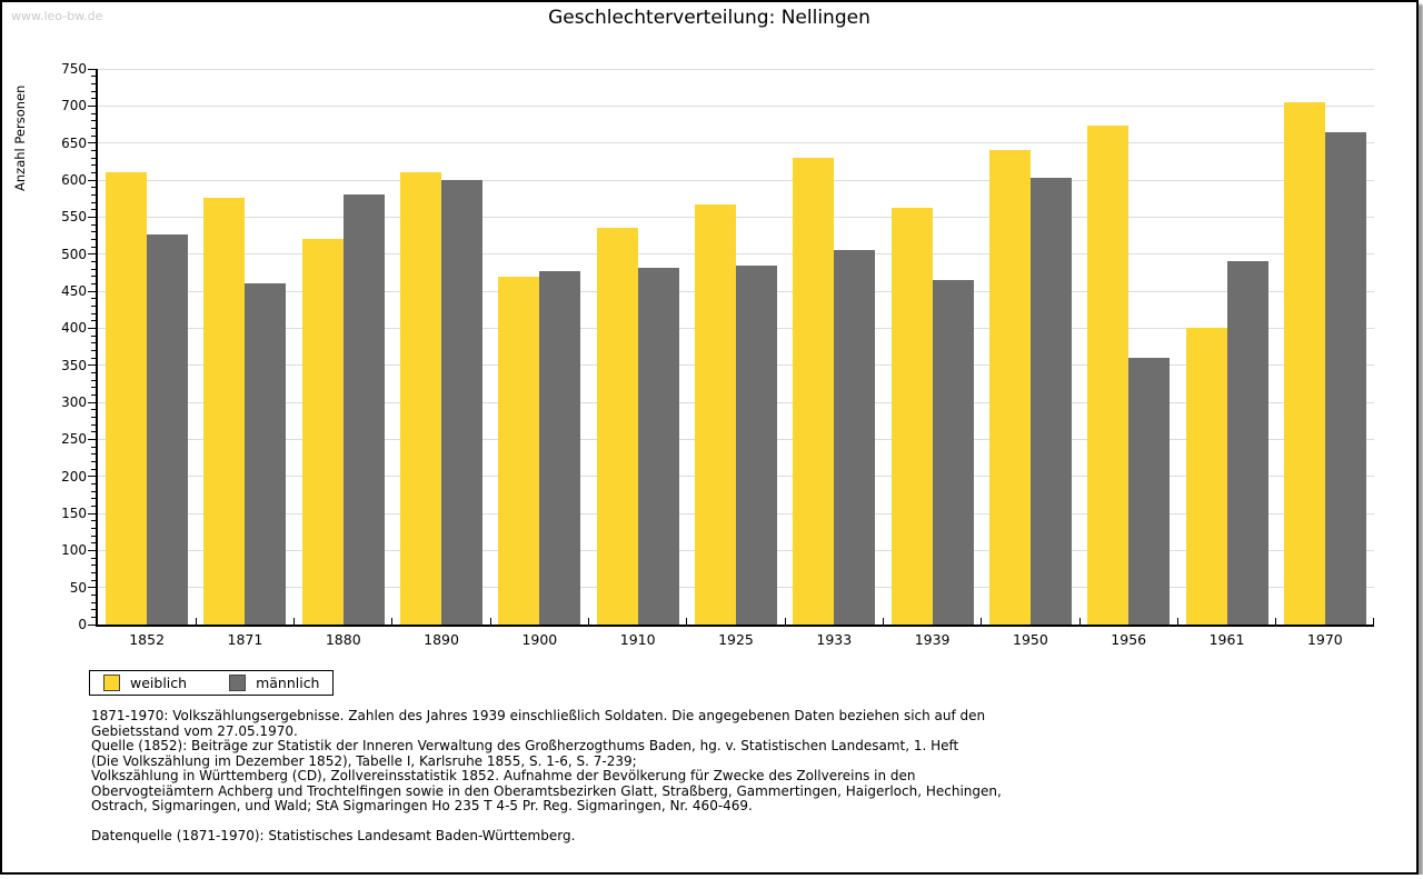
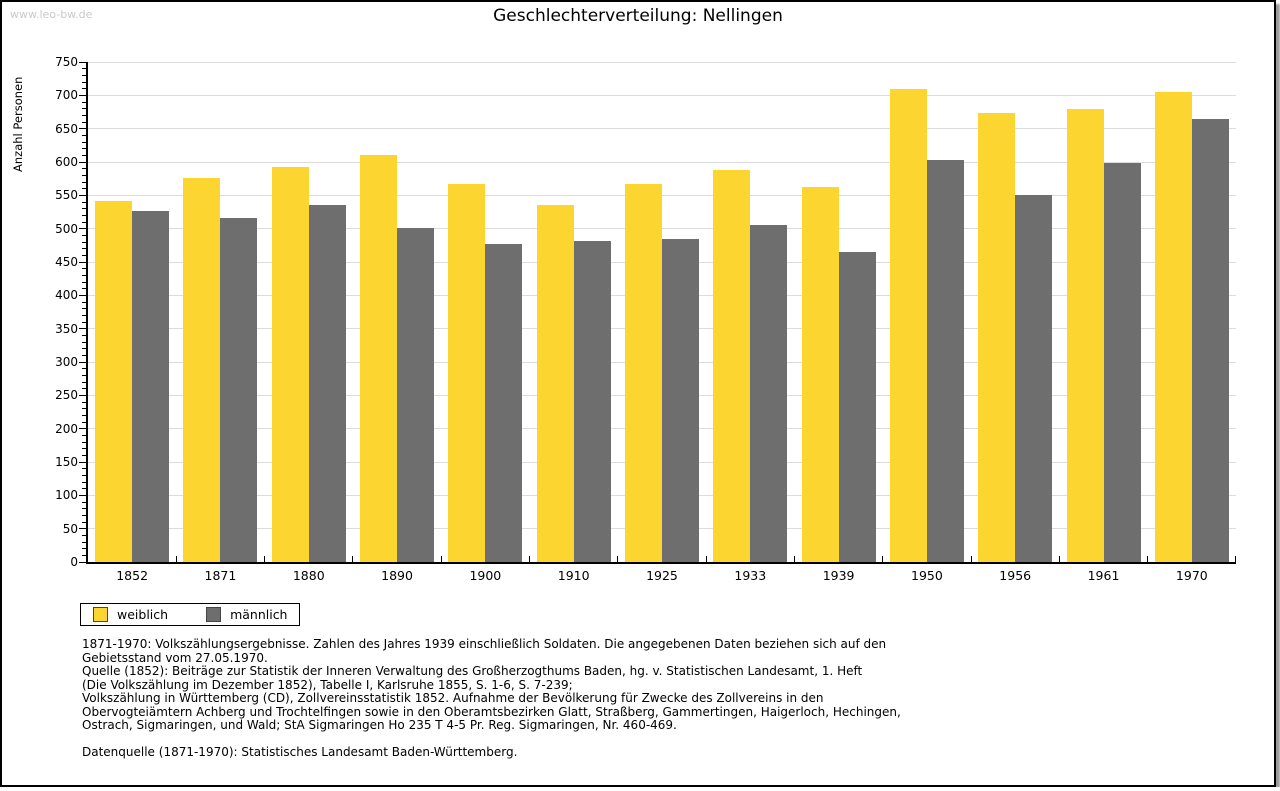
weiblich/1852: 610 -> 540
männlich/1871: 460 -> 520
weiblich/1880: 520 -> 590
männlich/1880: 580 -> 540
männlich/1890: 600 -> 500
weiblich/1900: 470 -> 570
weiblich/1933: 630 -> 590
weiblich/1950: 640 -> 710
männlich/1956: 360 -> 550
weiblich/1961: 400 -> 680
männlich/1961: 490 -> 600
